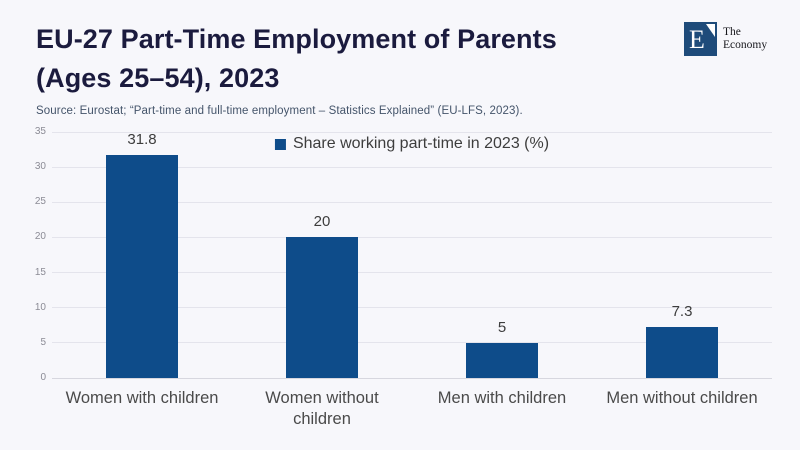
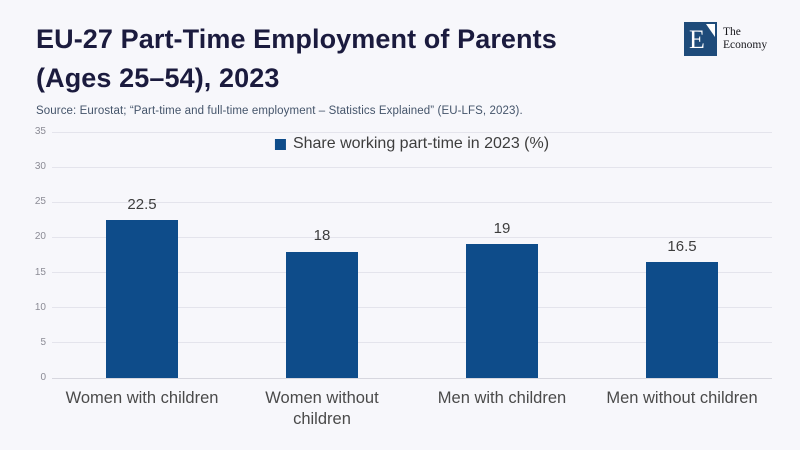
Women with children: 31.8 -> 22.5
Women without children: 20 -> 18
Men with children: 5 -> 19
Men without children: 7.3 -> 16.5
